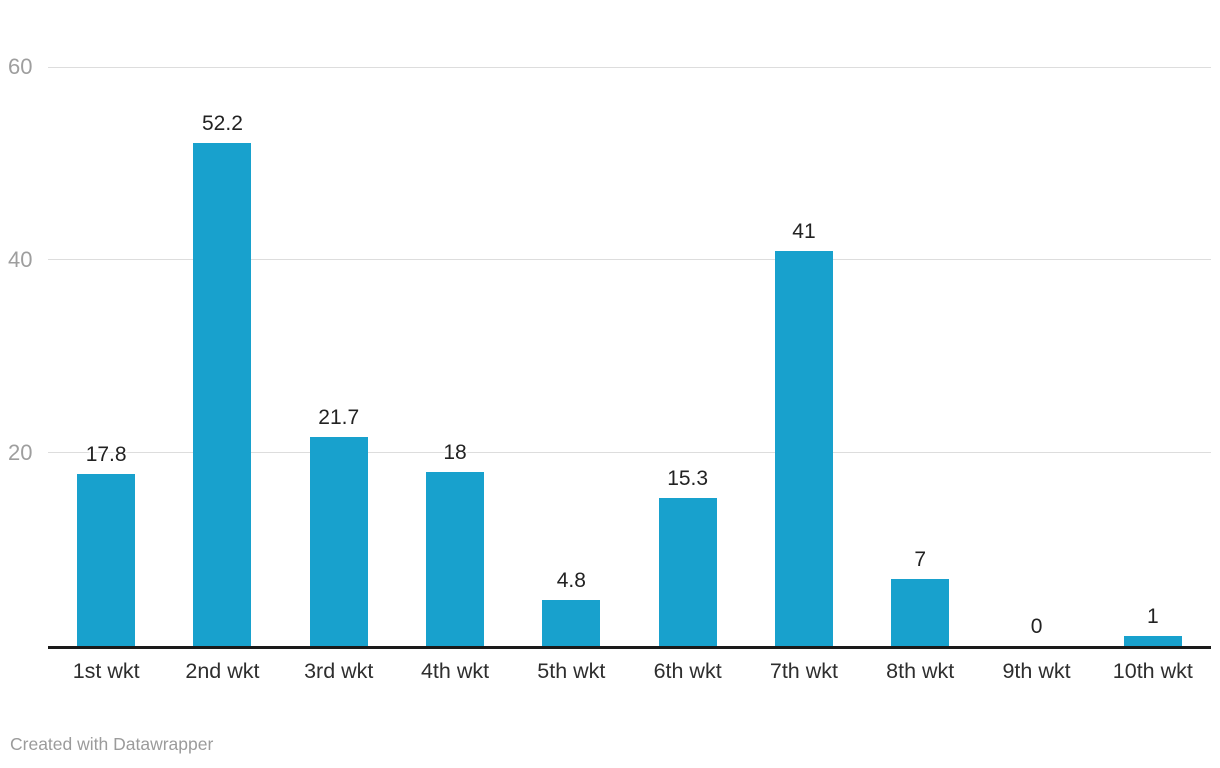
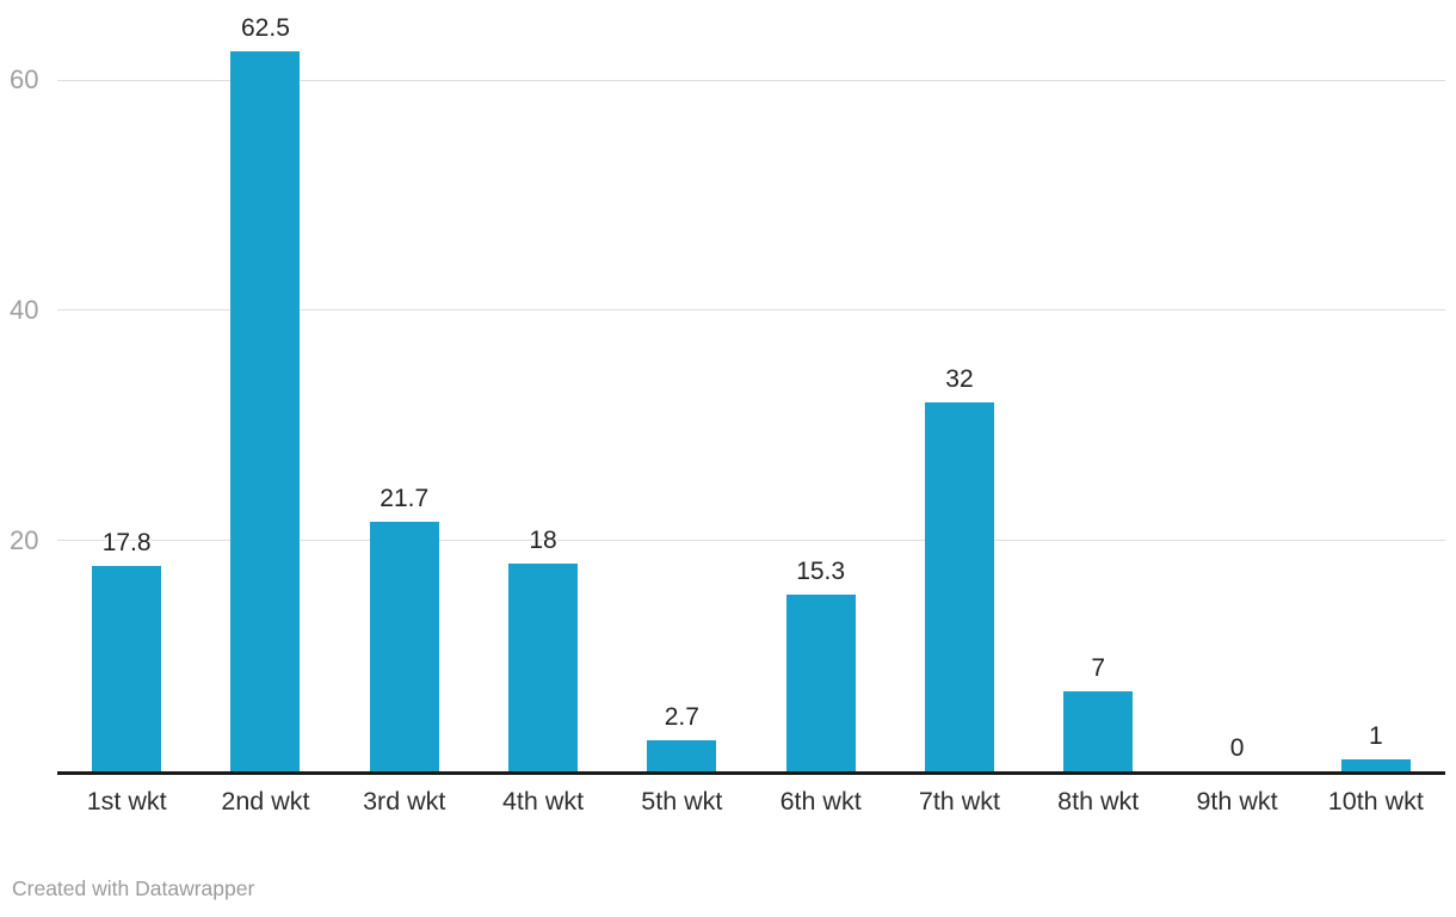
2nd wkt: 52.2 -> 62.5
5th wkt: 4.8 -> 2.7
7th wkt: 41 -> 32
